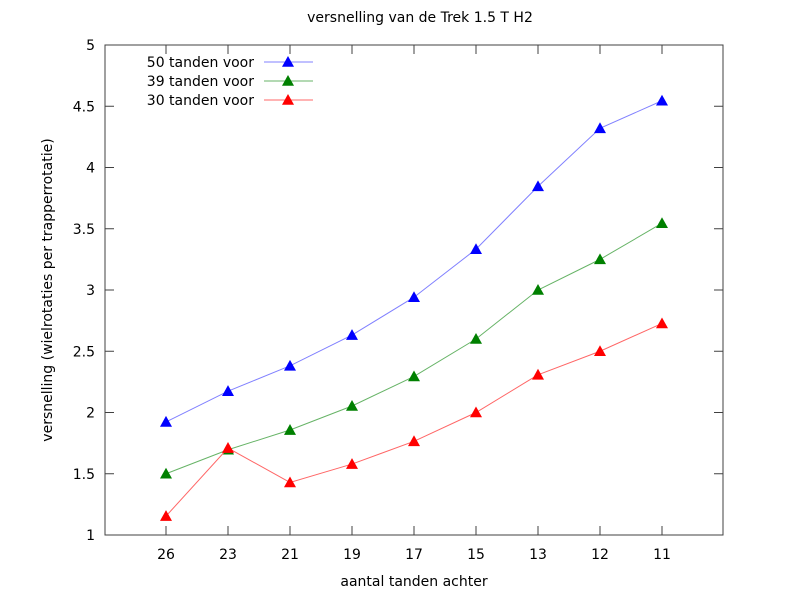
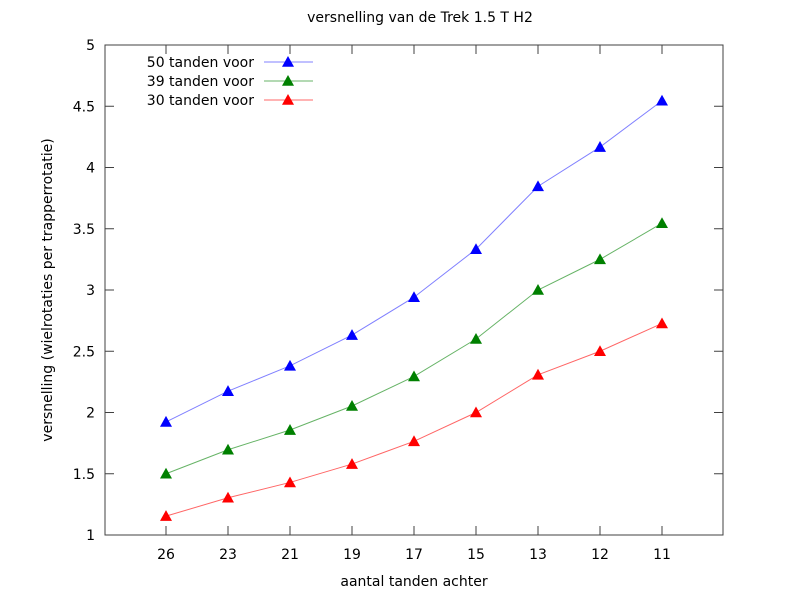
30 tanden voor/23: 1.71 -> 1.30
50 tanden voor/12: 4.32 -> 4.17
